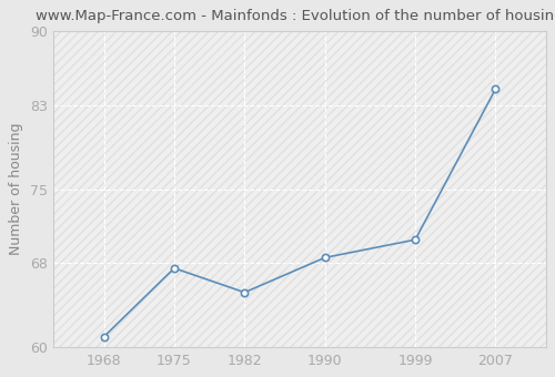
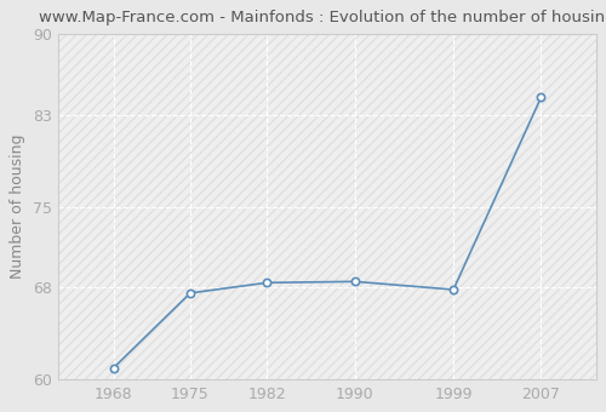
1982: 65.2 -> 68.4
1999: 70.2 -> 67.8
